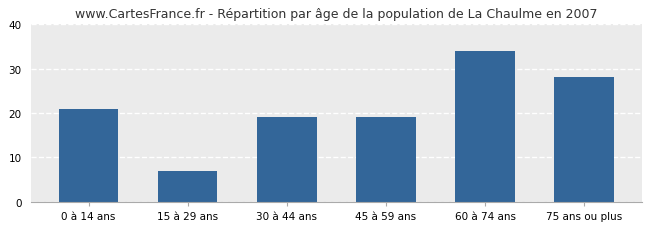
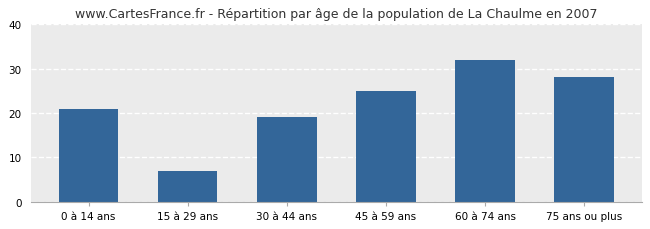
45 à 59 ans: 19 -> 25
60 à 74 ans: 34 -> 32
